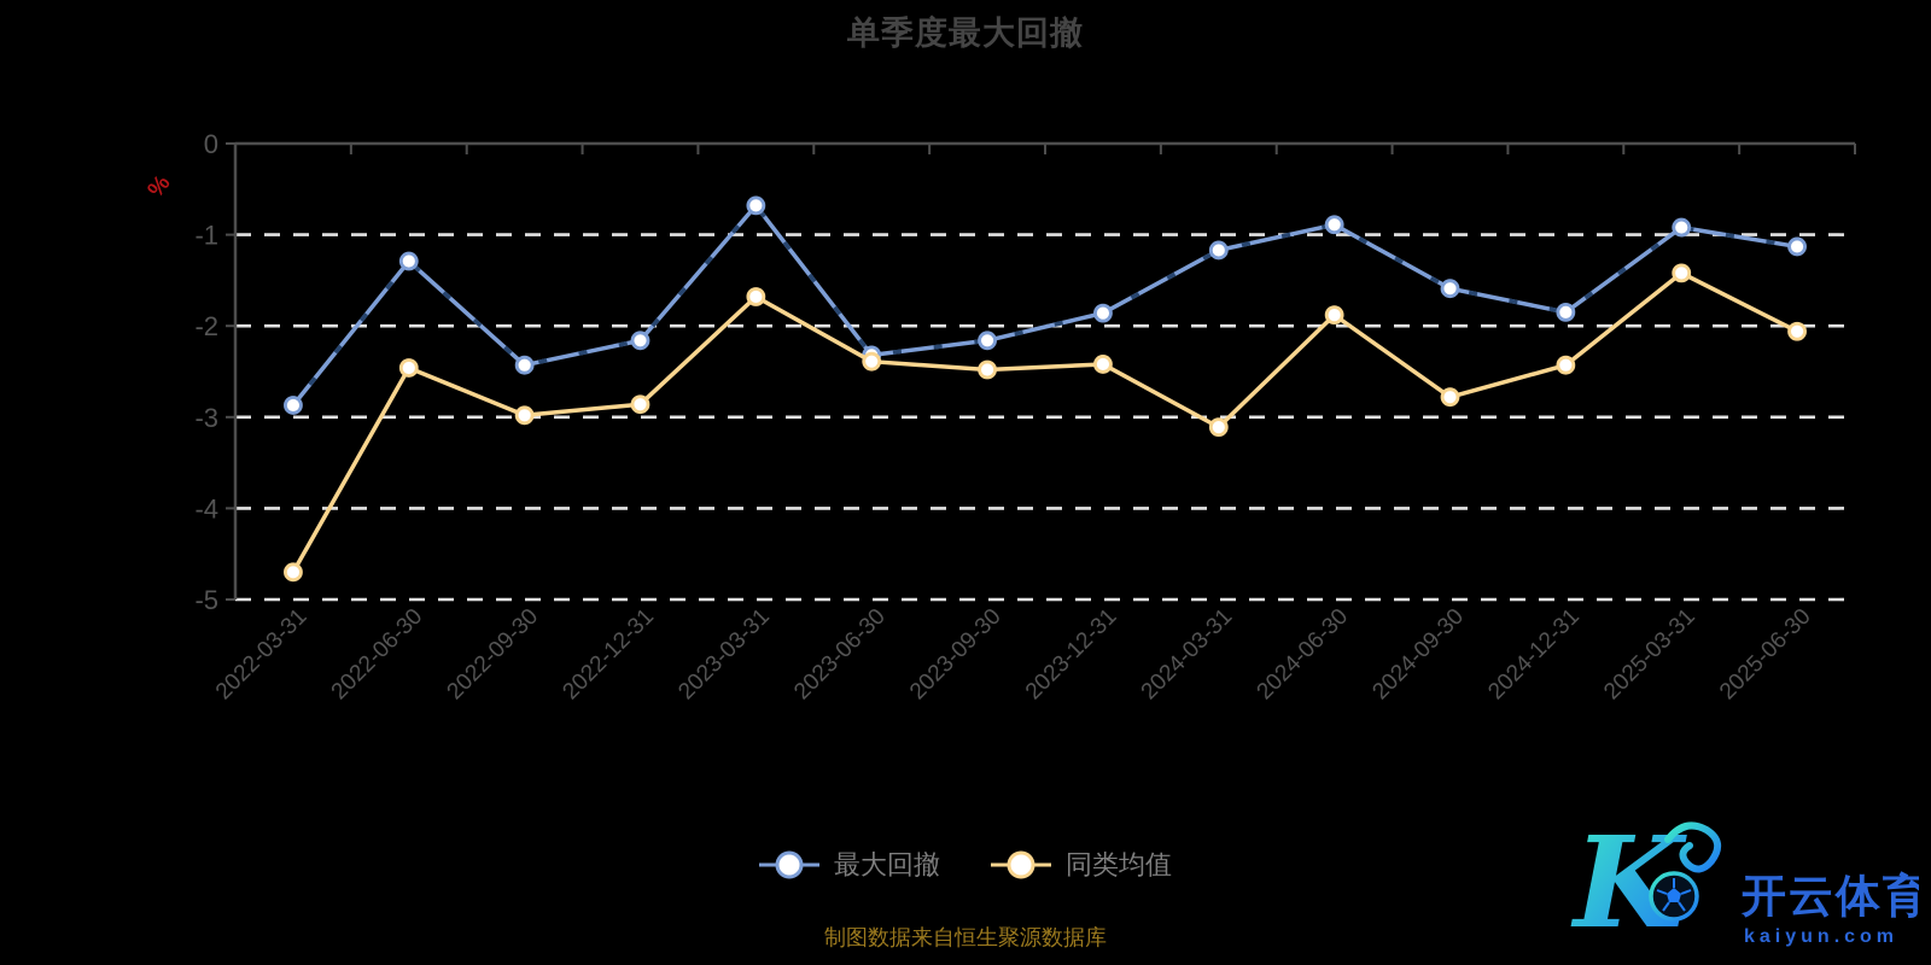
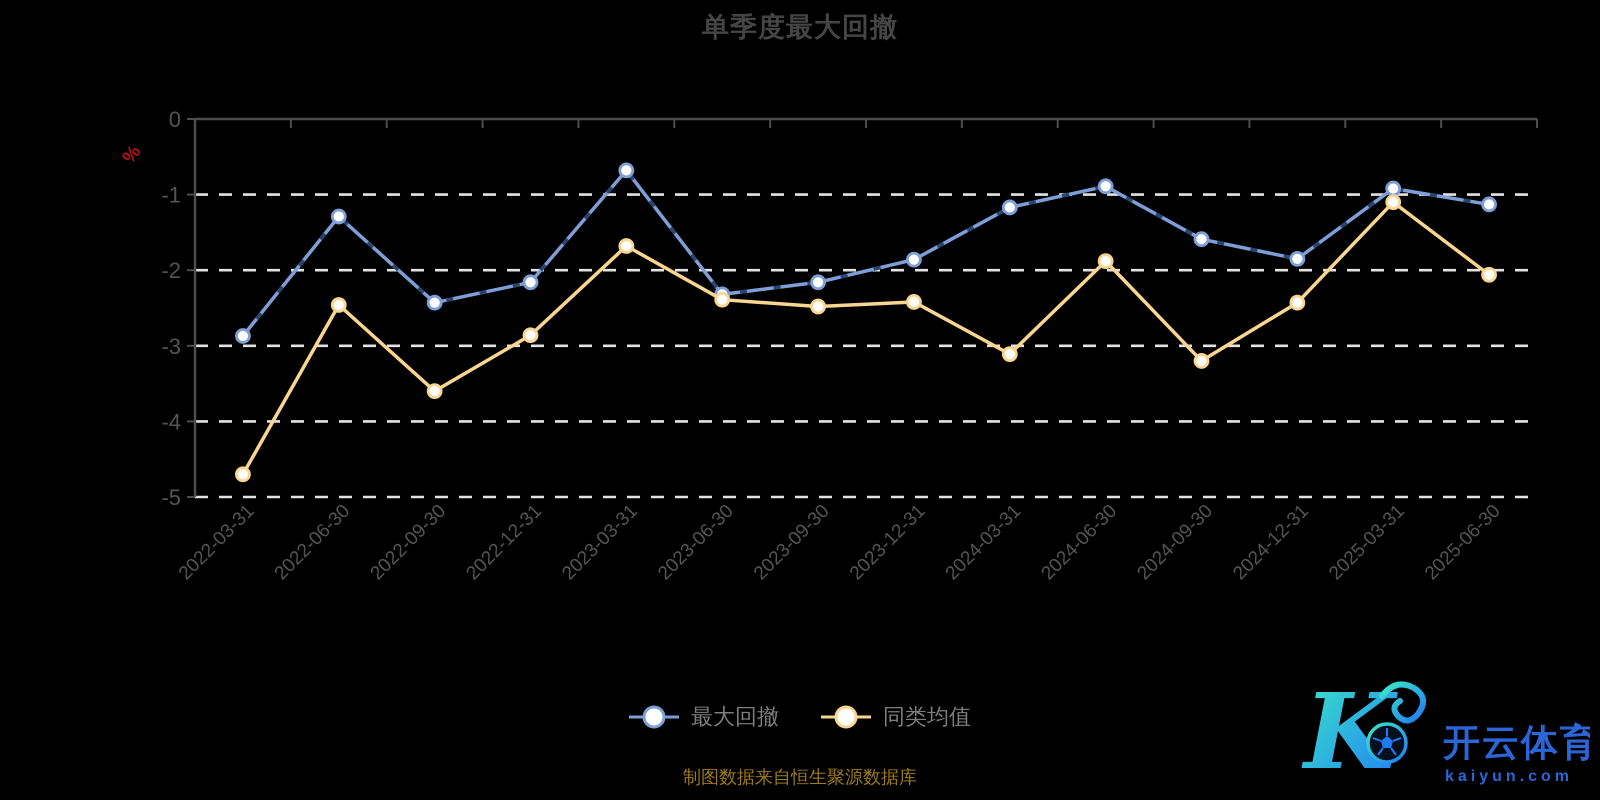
同类均值/2022-09-30: -3.0 -> -3.6
同类均值/2024-09-30: -2.8 -> -3.2
同类均值/2025-03-31: -1.4 -> -1.1
